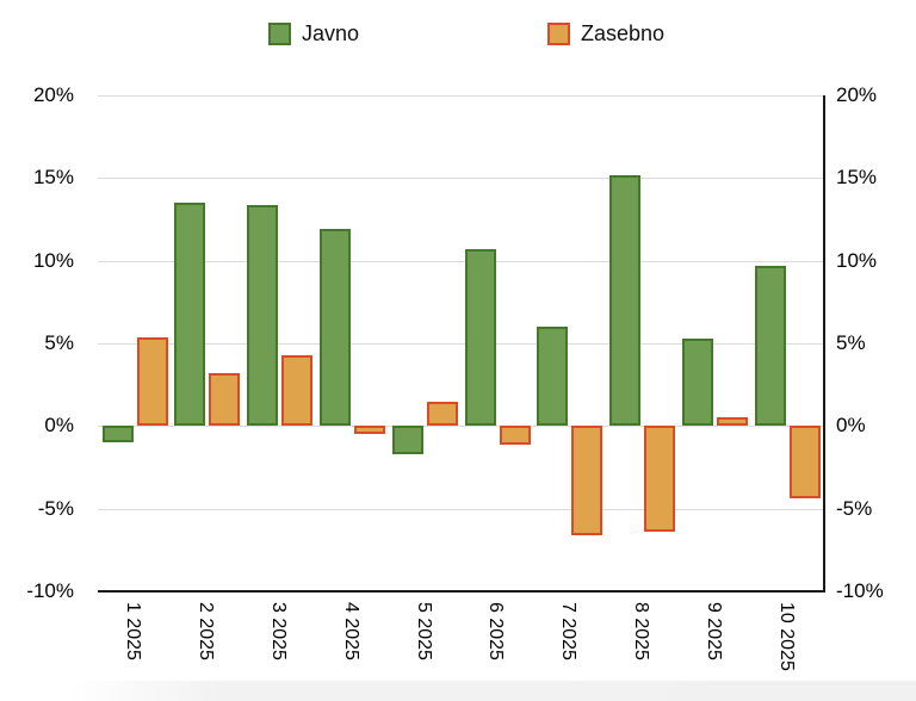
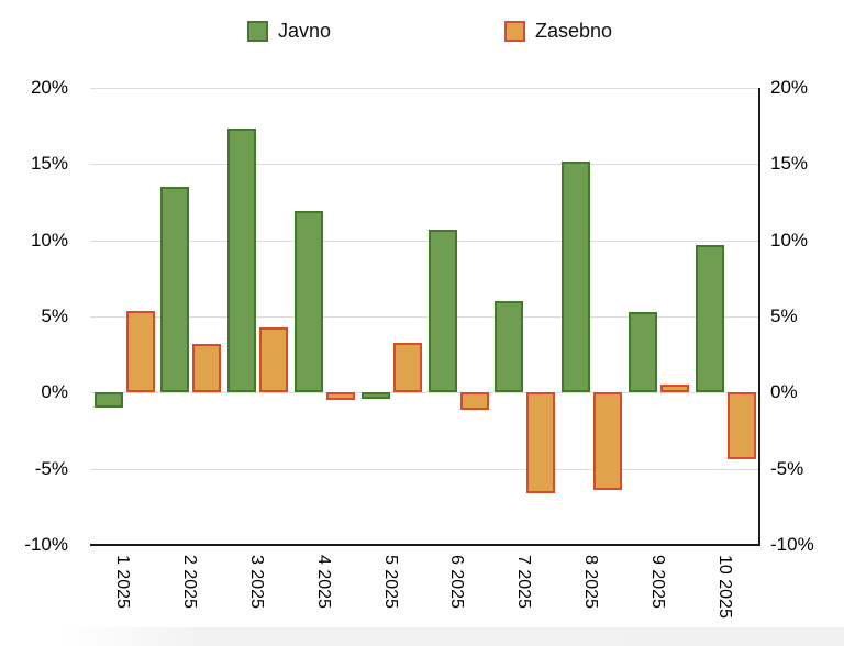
Javno/3 2025: 13.4% -> 17.3%
Javno/5 2025: -1.7% -> -0.4%
Zasebno/5 2025: 1.5% -> 3.3%
